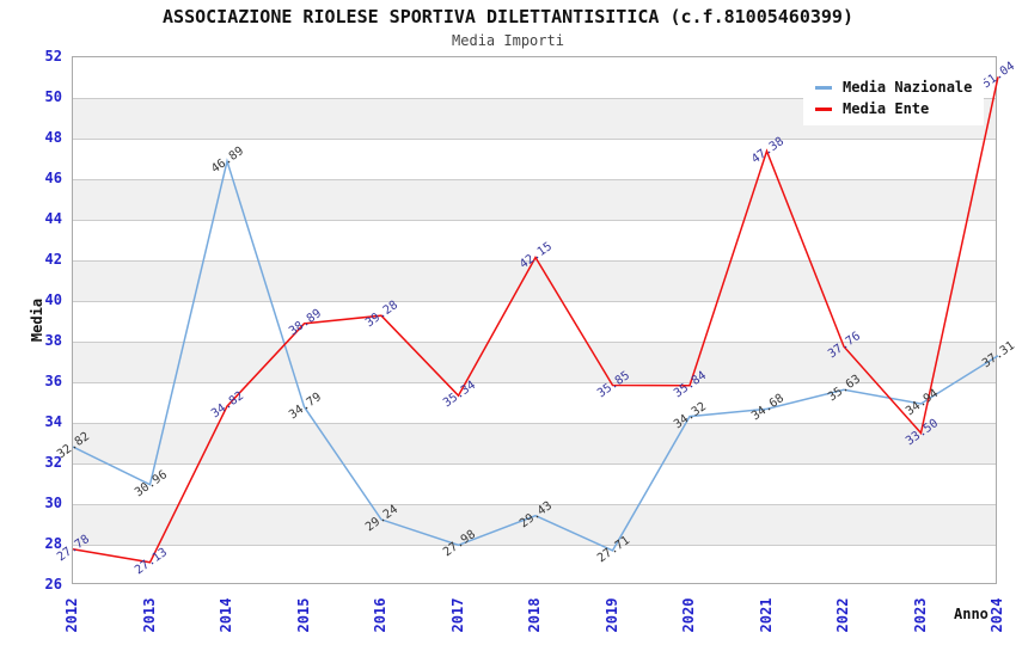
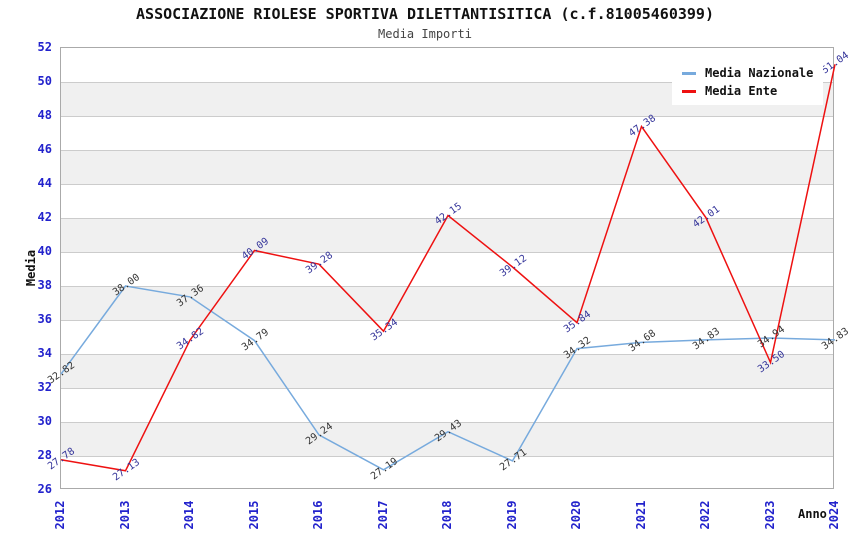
Media Nazionale/2013: 30.96 -> 38.00
Media Nazionale/2014: 46.89 -> 37.36
Media Ente/2015: 38.89 -> 40.09
Media Nazionale/2017: 27.98 -> 27.19
Media Ente/2019: 35.85 -> 39.12
Media Nazionale/2022: 35.63 -> 34.83
Media Ente/2022: 37.76 -> 42.01
Media Nazionale/2024: 37.31 -> 34.83
